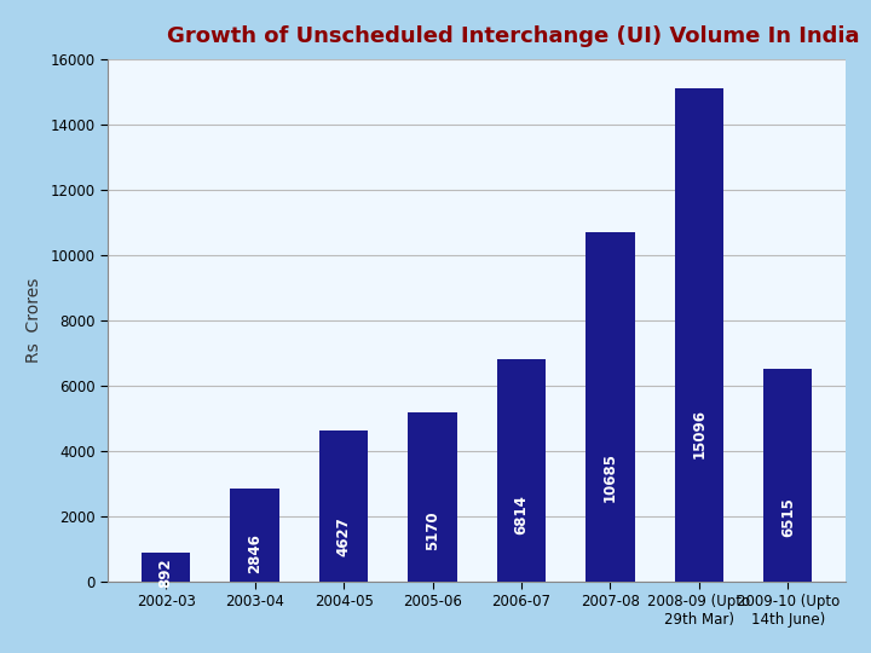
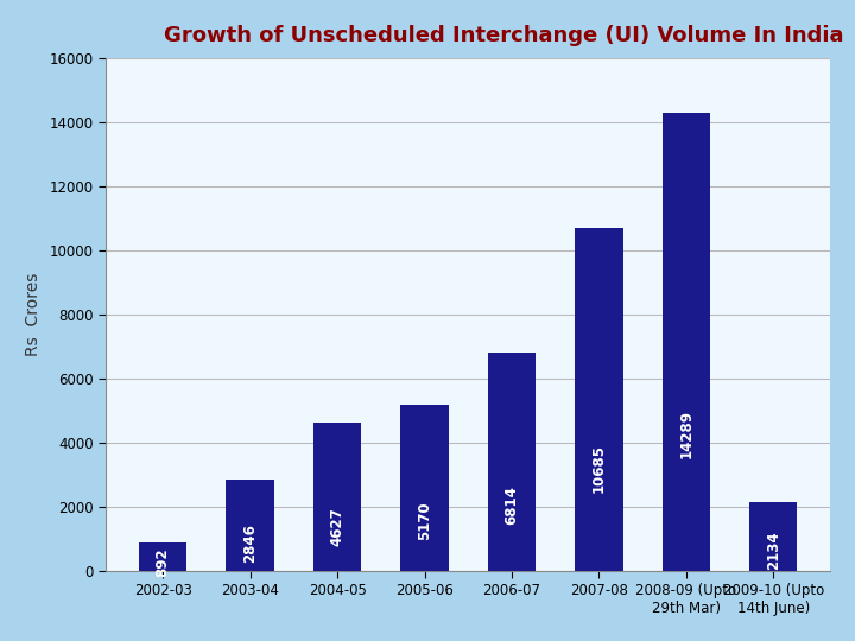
2008-09 (Upto 29th Mar): 15096 -> 14289
2009-10 (Upto 14th June): 6515 -> 2134
